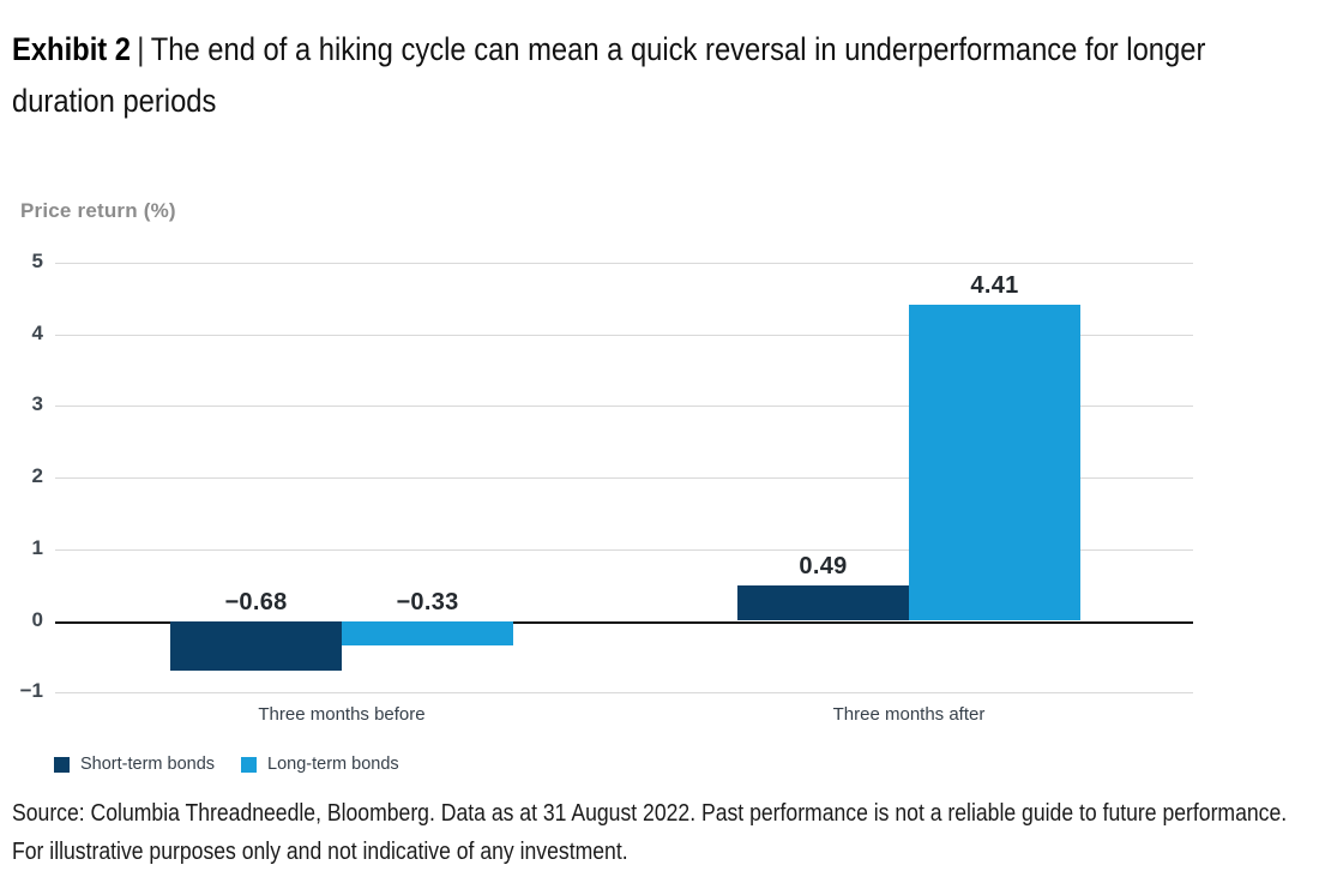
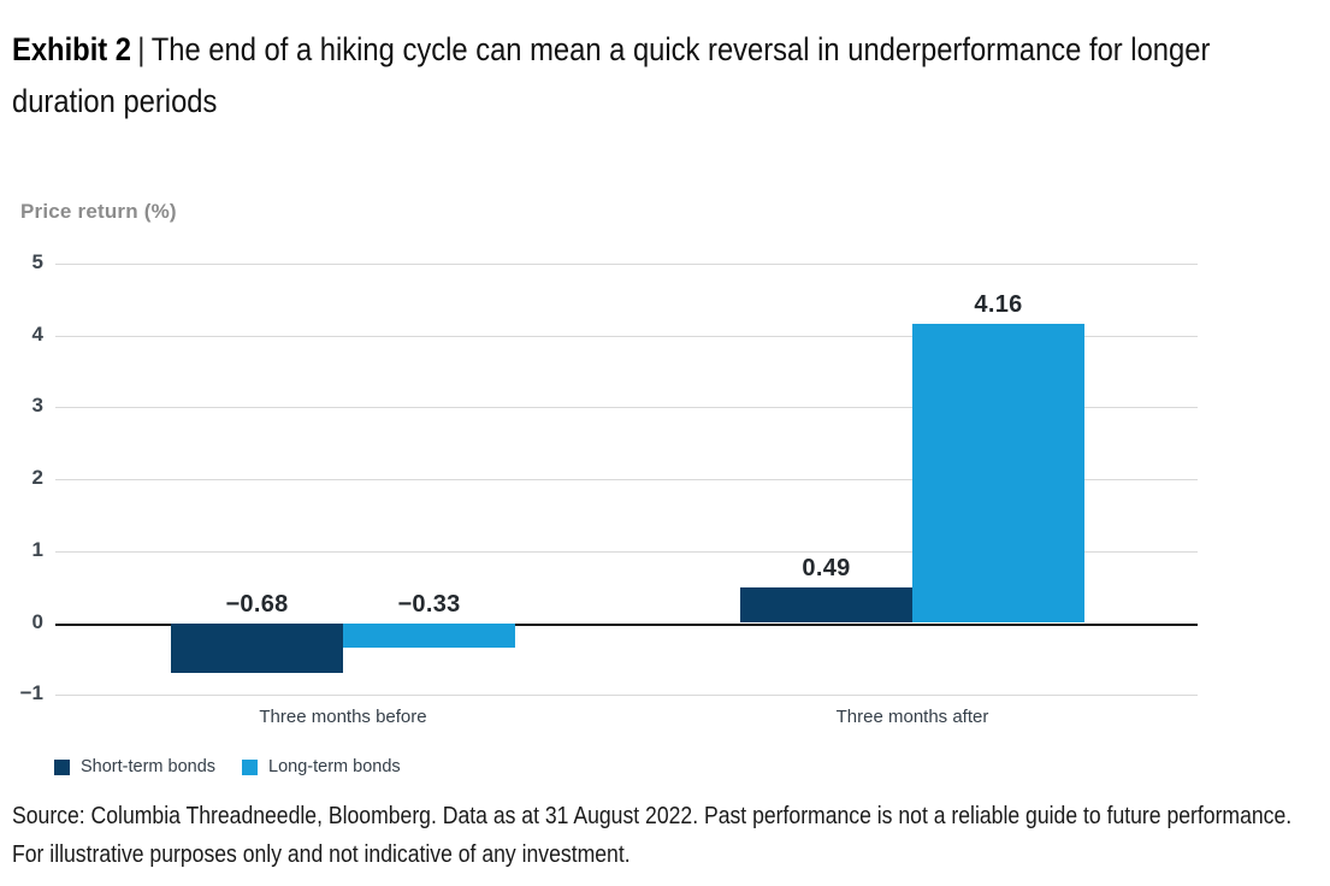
Long-term bonds/Three months after: 4.41 -> 4.16
